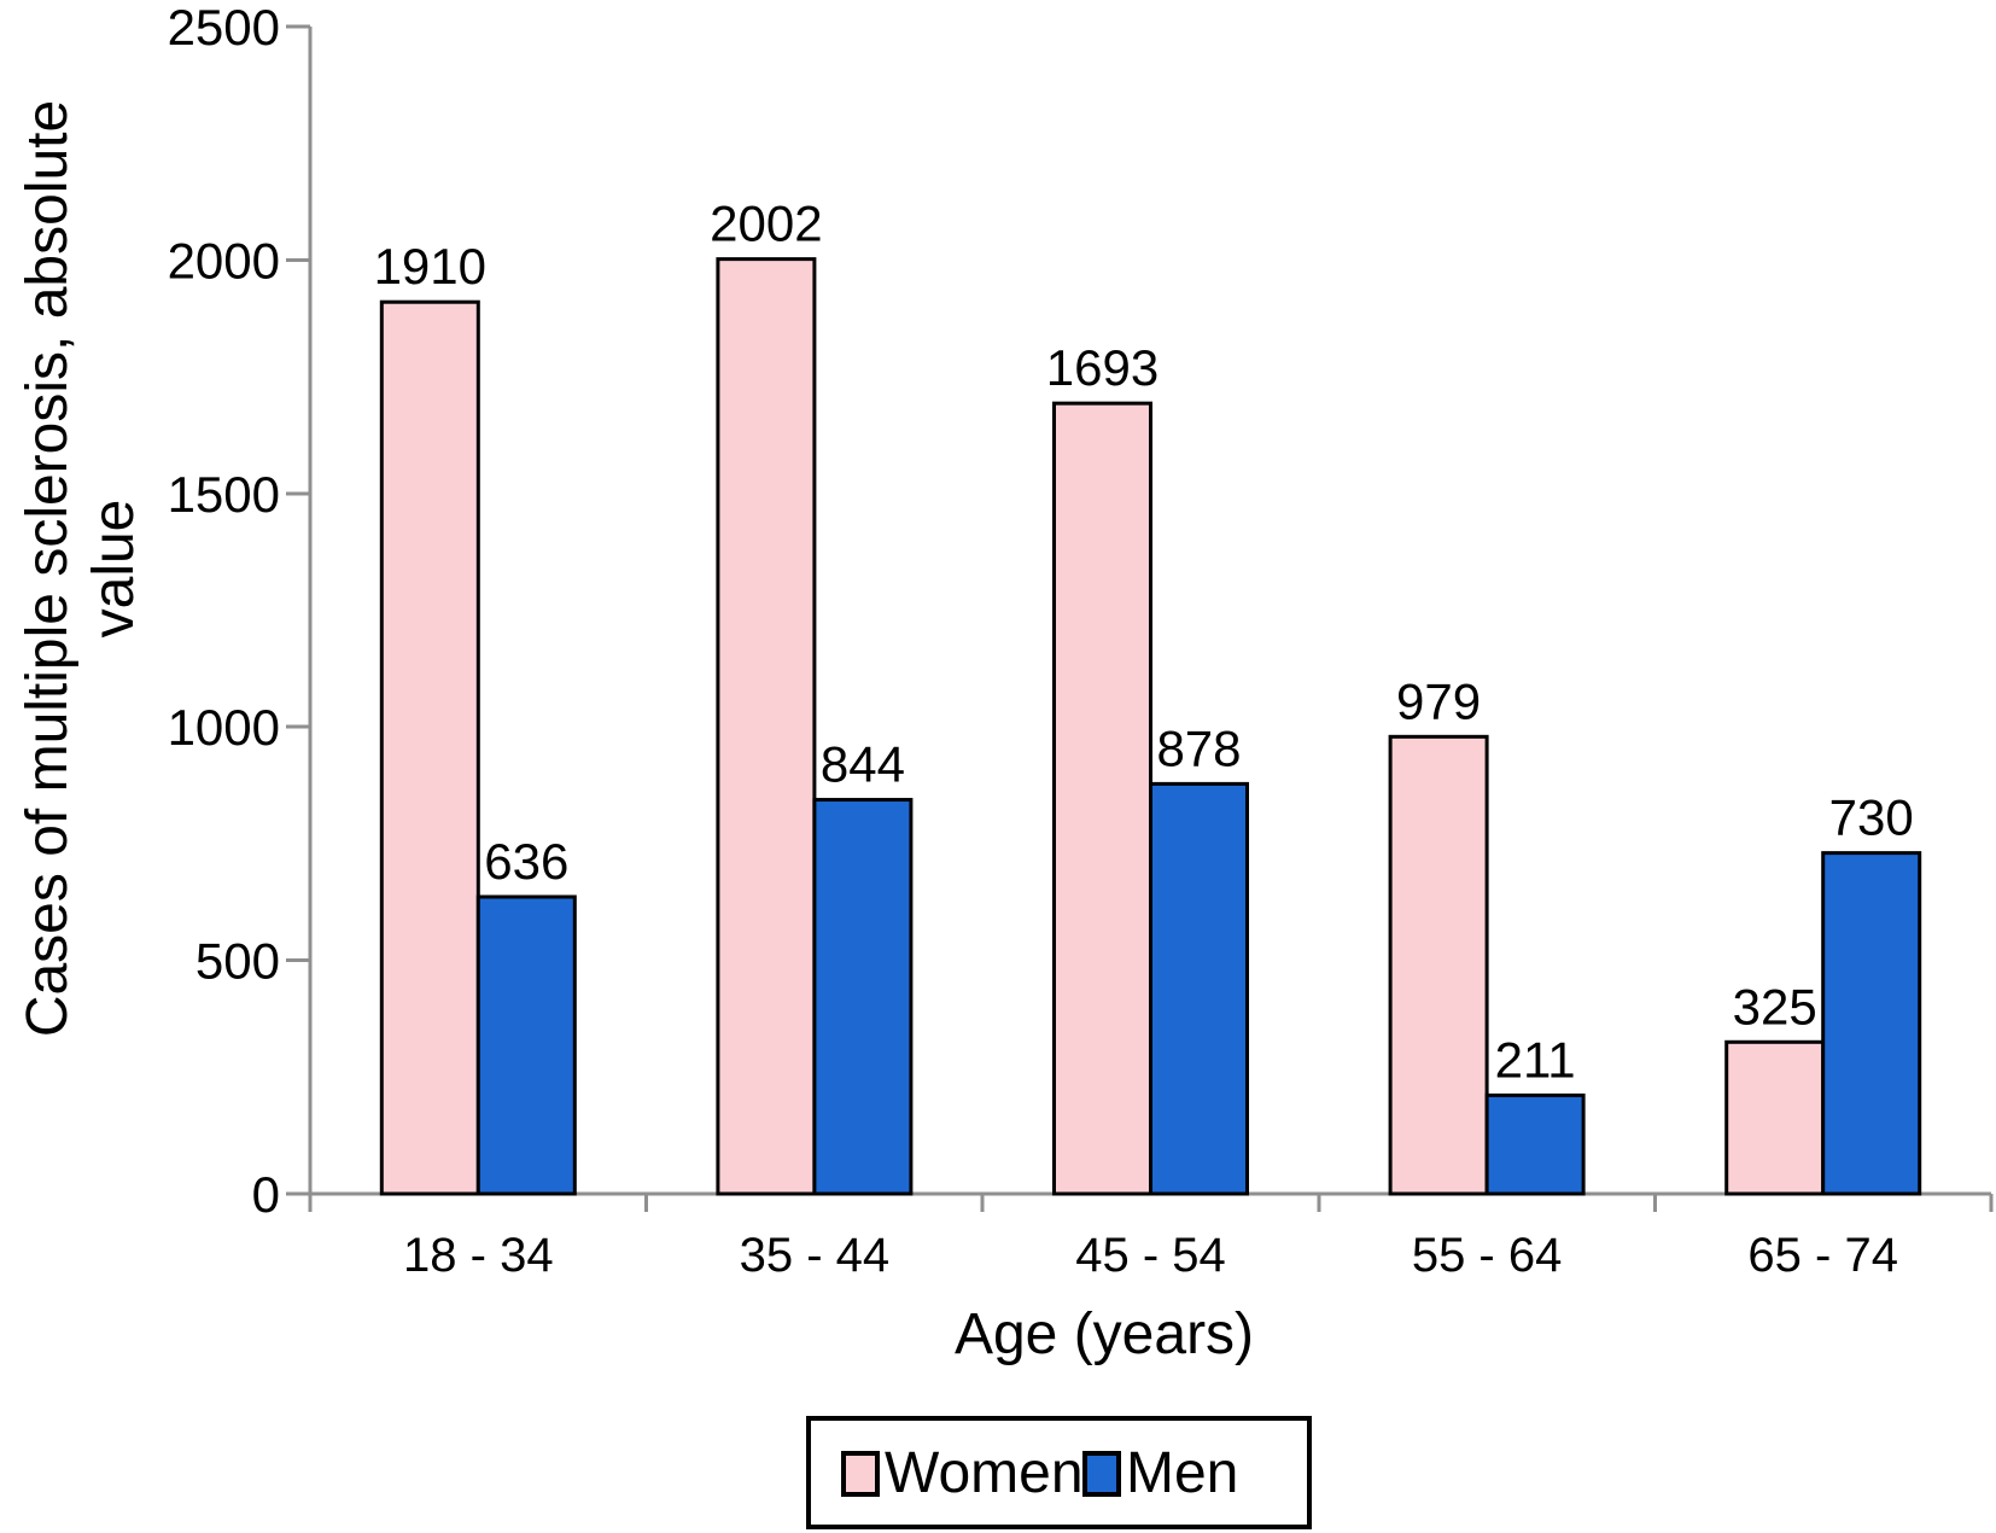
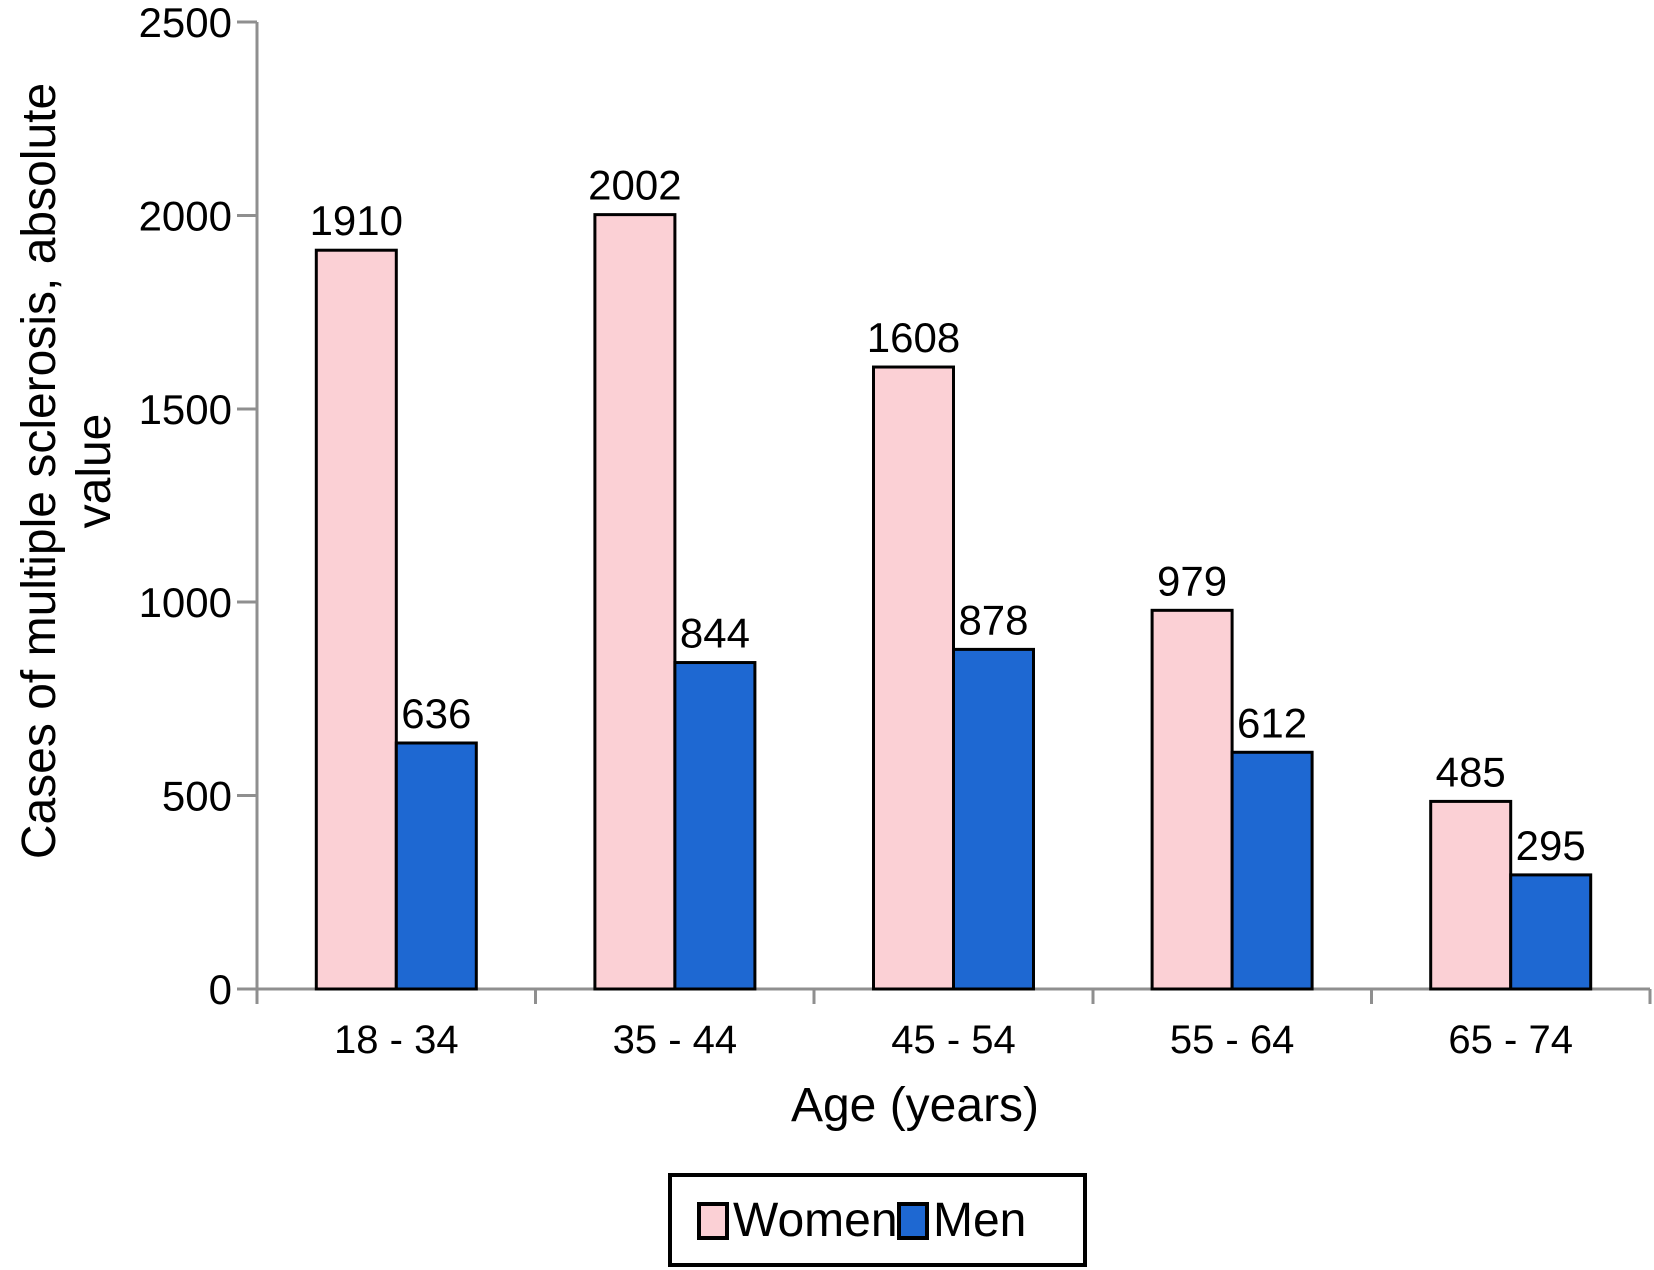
Women/45 - 54: 1693 -> 1608
Men/55 - 64: 211 -> 612
Women/65 - 74: 325 -> 485
Men/65 - 74: 730 -> 295
